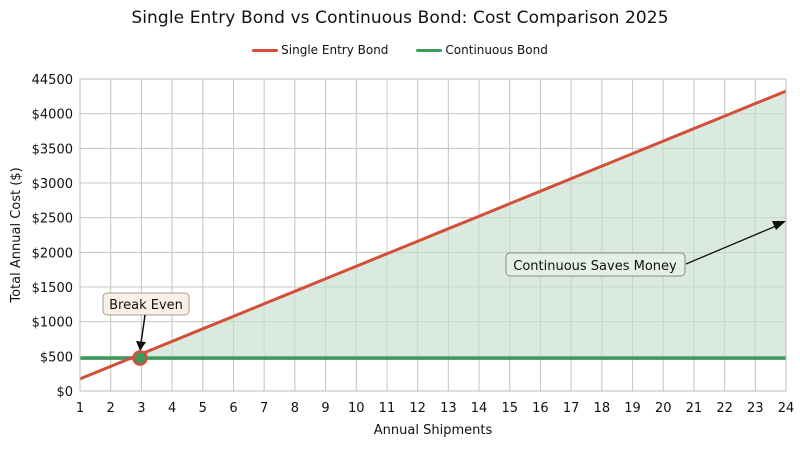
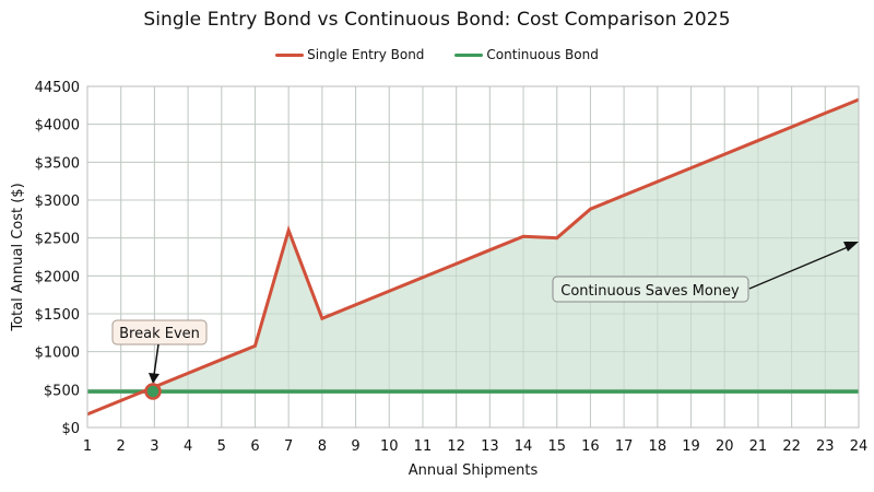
Single Entry Bond/7: $1300 -> $2600
Single Entry Bond/15: $2700 -> $2500
